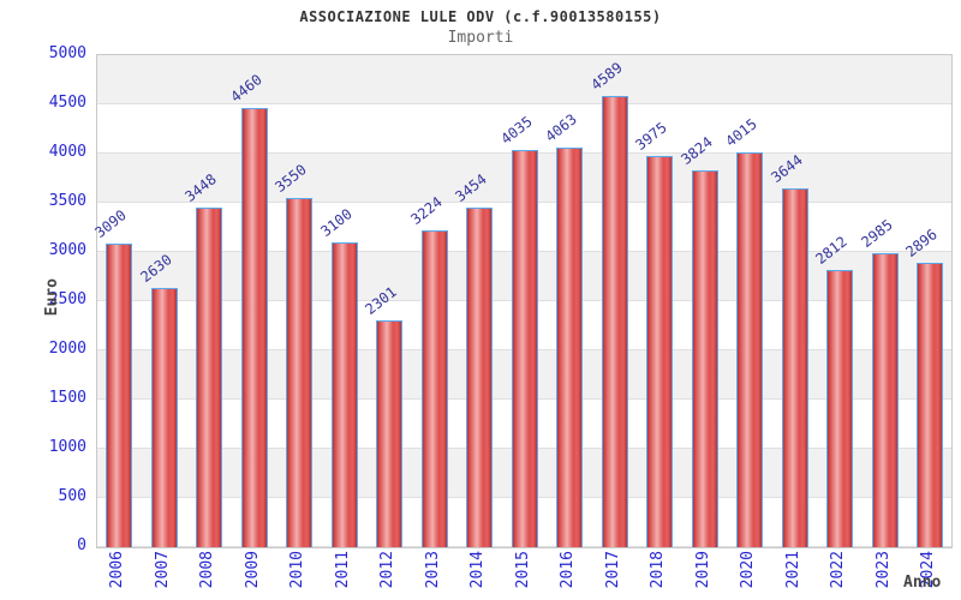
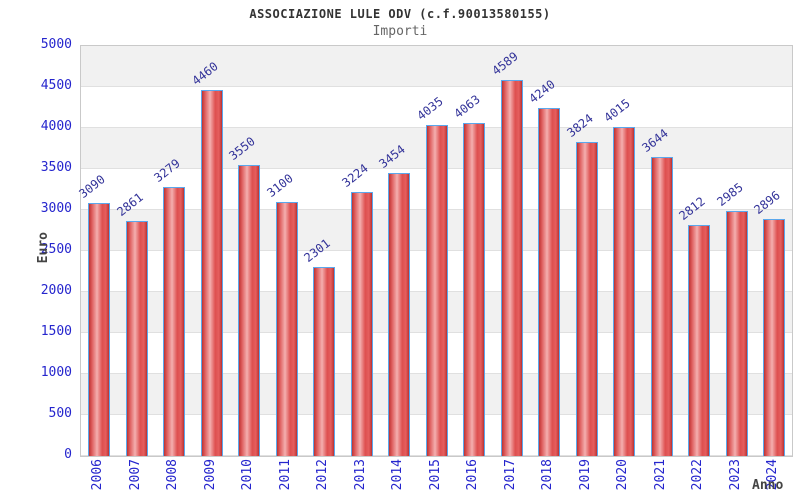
2007: 2630 -> 2861
2008: 3448 -> 3279
2018: 3975 -> 4240
